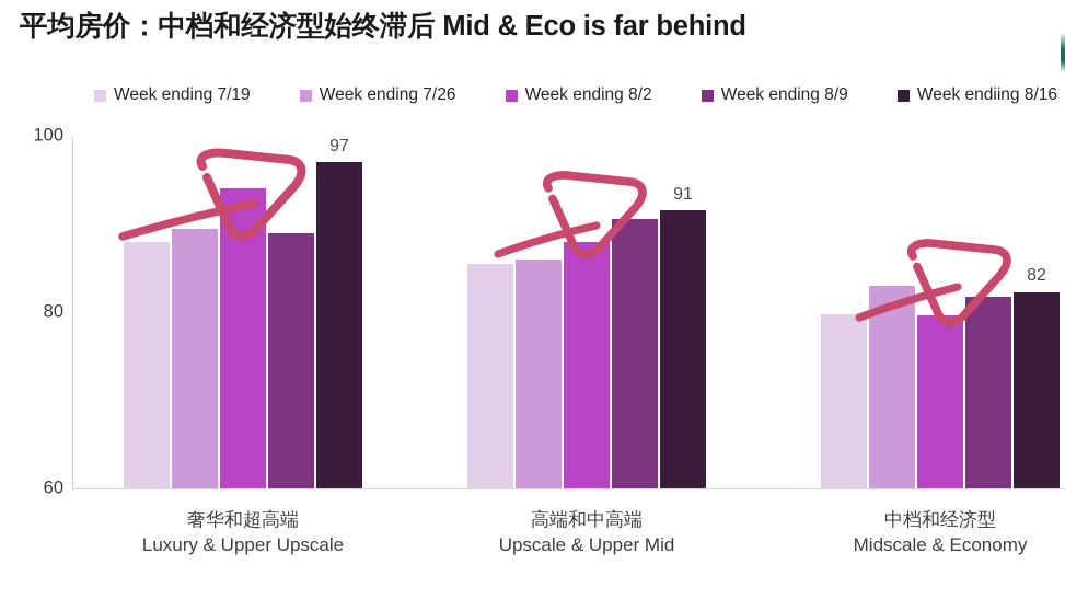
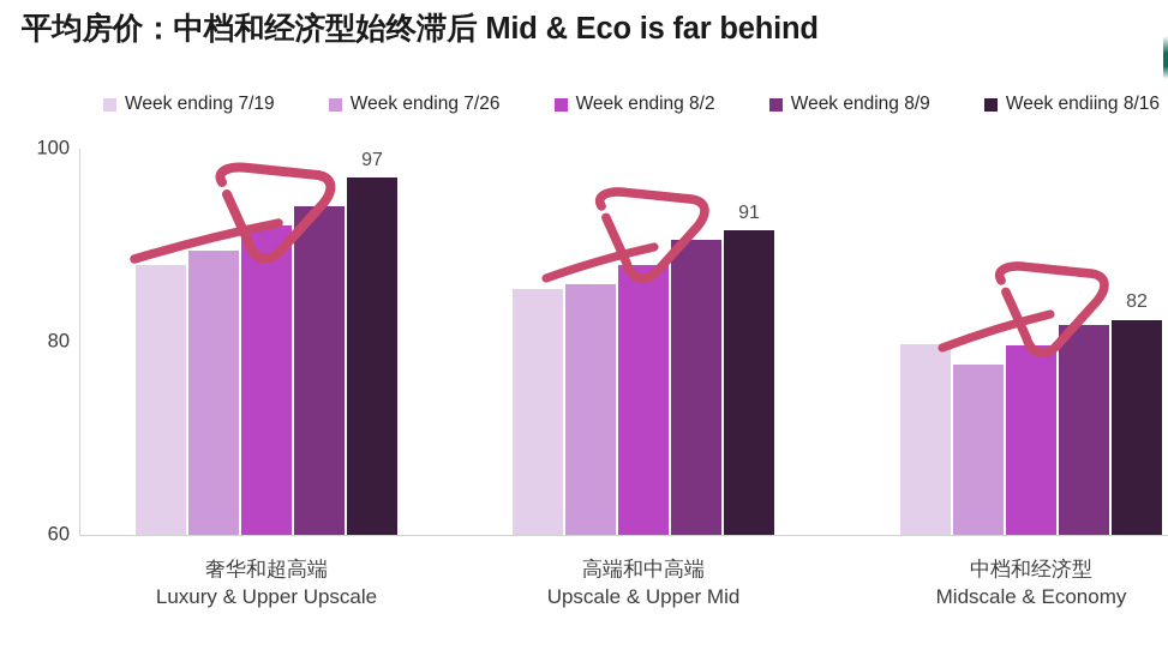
Week ending 8/2/奢华和超高端: 94 -> 92
Week ending 8/9/奢华和超高端: 89 -> 94
Week ending 7/26/中档和经济型: 83 -> 78
